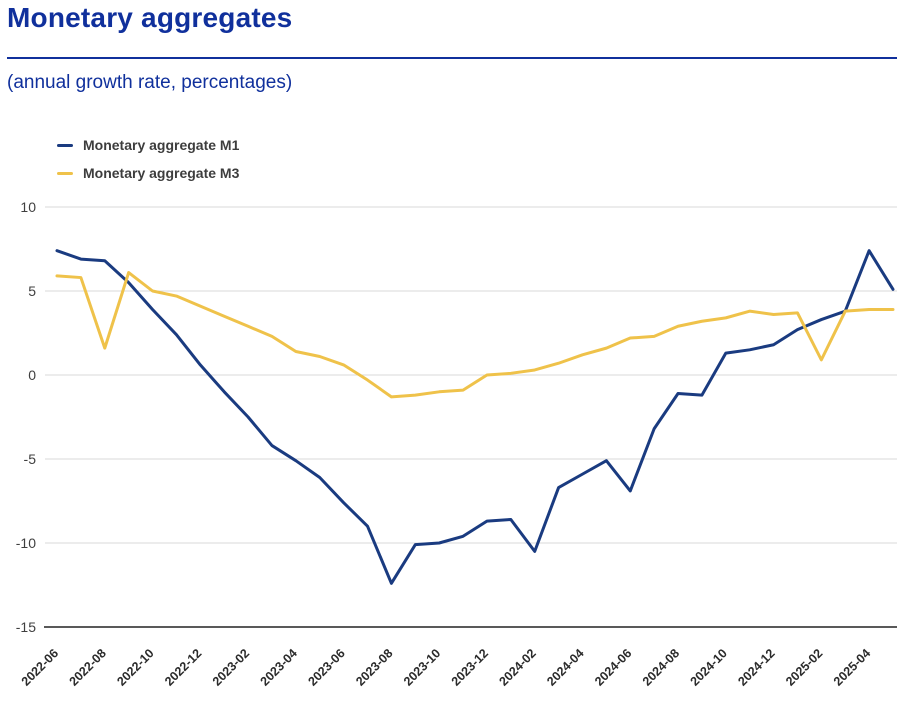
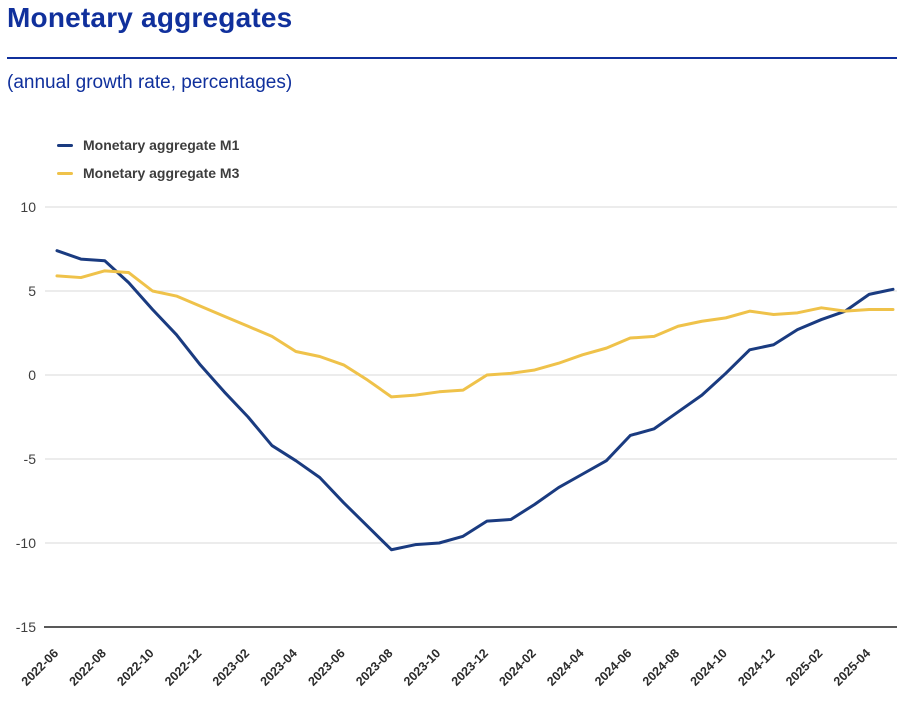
Monetary aggregate M3/2022-08: 1.6 -> 6.2
Monetary aggregate M1/2023-08: -12.4 -> -10.4
Monetary aggregate M1/2024-02: -10.5 -> -7.7
Monetary aggregate M1/2024-06: -6.9 -> -3.6
Monetary aggregate M1/2024-08: -1.1 -> -2.2
Monetary aggregate M1/2024-10: 1.3 -> 0.1
Monetary aggregate M3/2025-02: 0.9 -> 4.0
Monetary aggregate M1/2025-04: 7.4 -> 4.8
